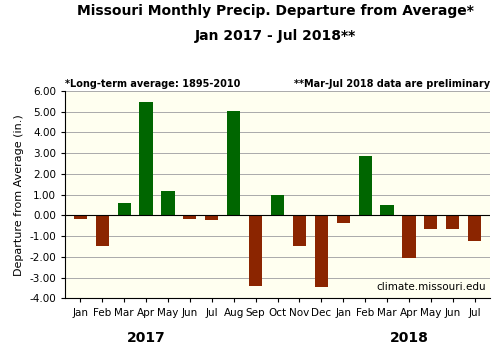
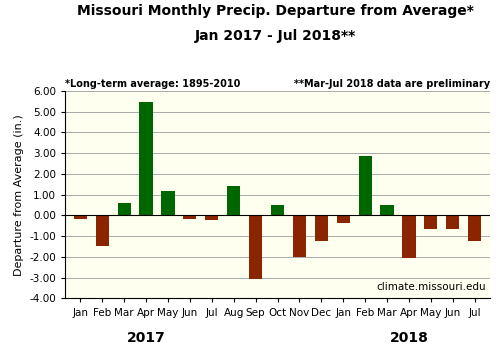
Aug: 5.05 -> 1.40
Sep: -3.40 -> -3.05
Oct: 1.00 -> 0.52
Nov: -1.45 -> -2.00
Dec: -3.45 -> -1.25
